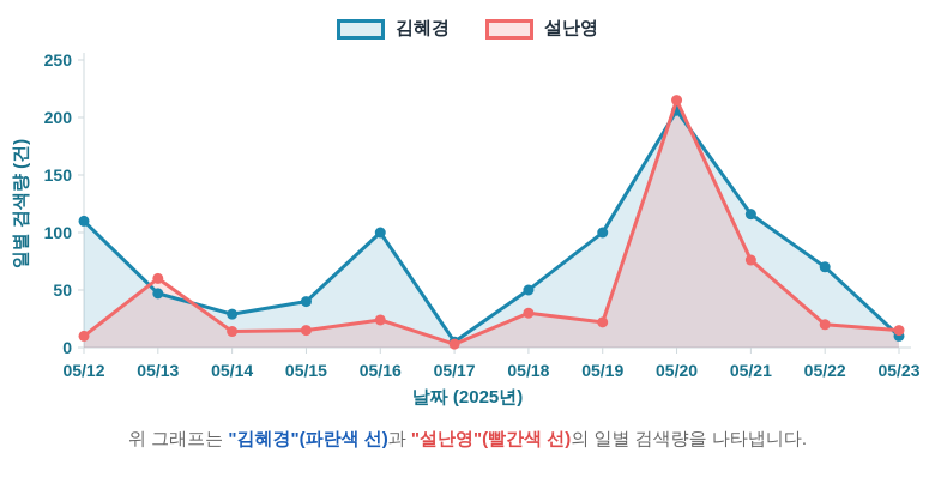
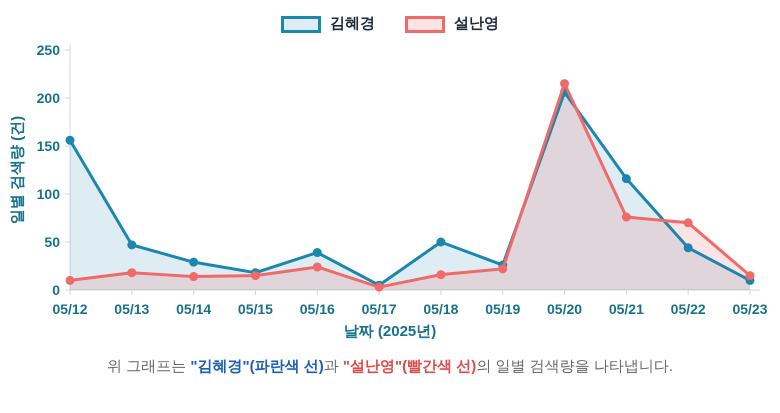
김혜경/05/12: 110 -> 160
설난영/05/13: 60 -> 20
김혜경/05/15: 40 -> 20
김혜경/05/16: 100 -> 40
설난영/05/18: 30 -> 20
김혜경/05/19: 100 -> 30
김혜경/05/22: 70 -> 40
설난영/05/22: 20 -> 70
